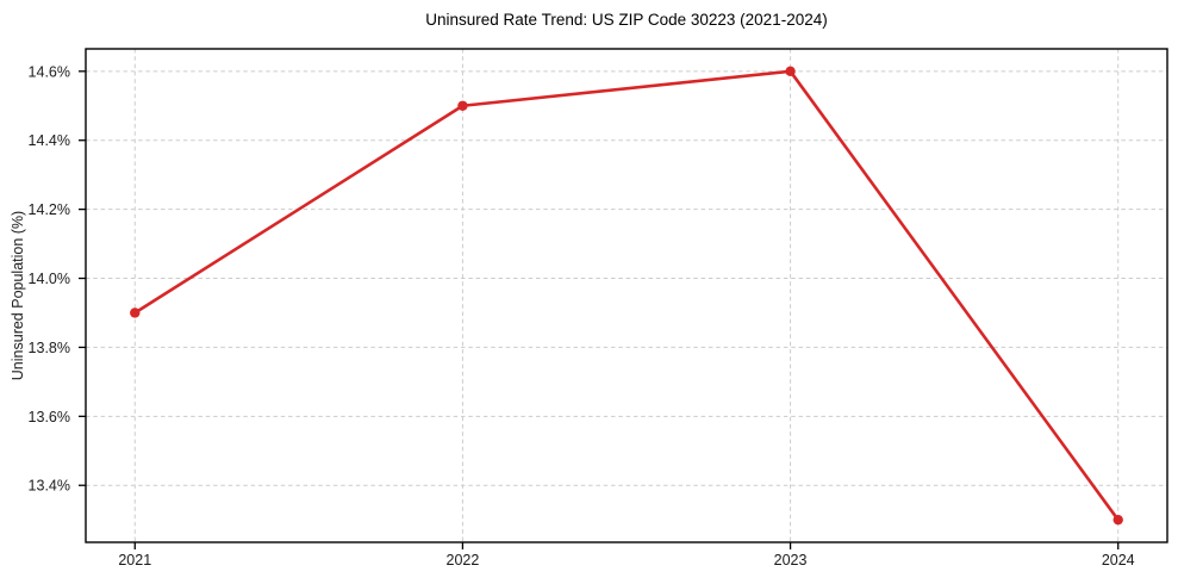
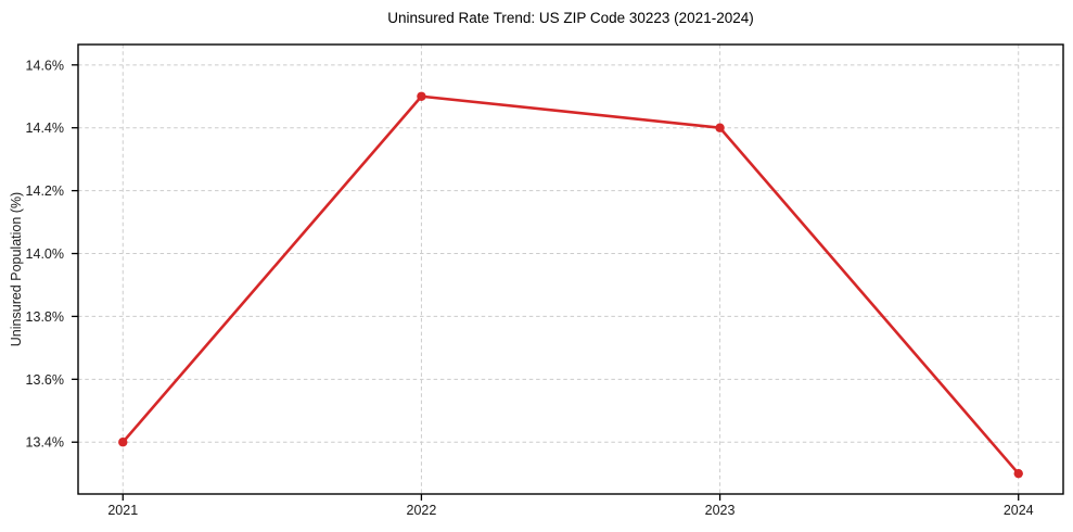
2021: 13.9% -> 13.4%
2023: 14.6% -> 14.4%
